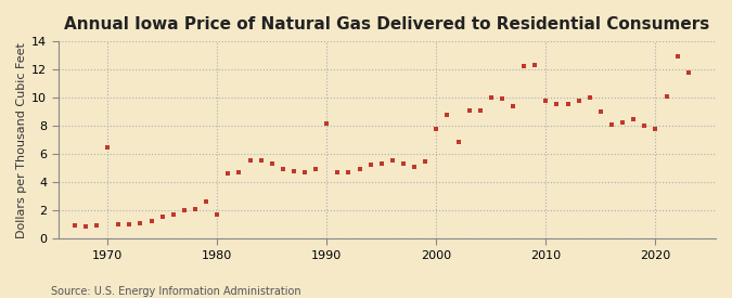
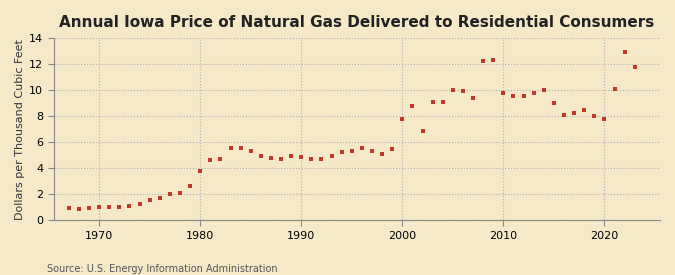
1970: 6.5 -> 1.0
1980: 1.7 -> 3.8
1990: 8.2 -> 4.9
